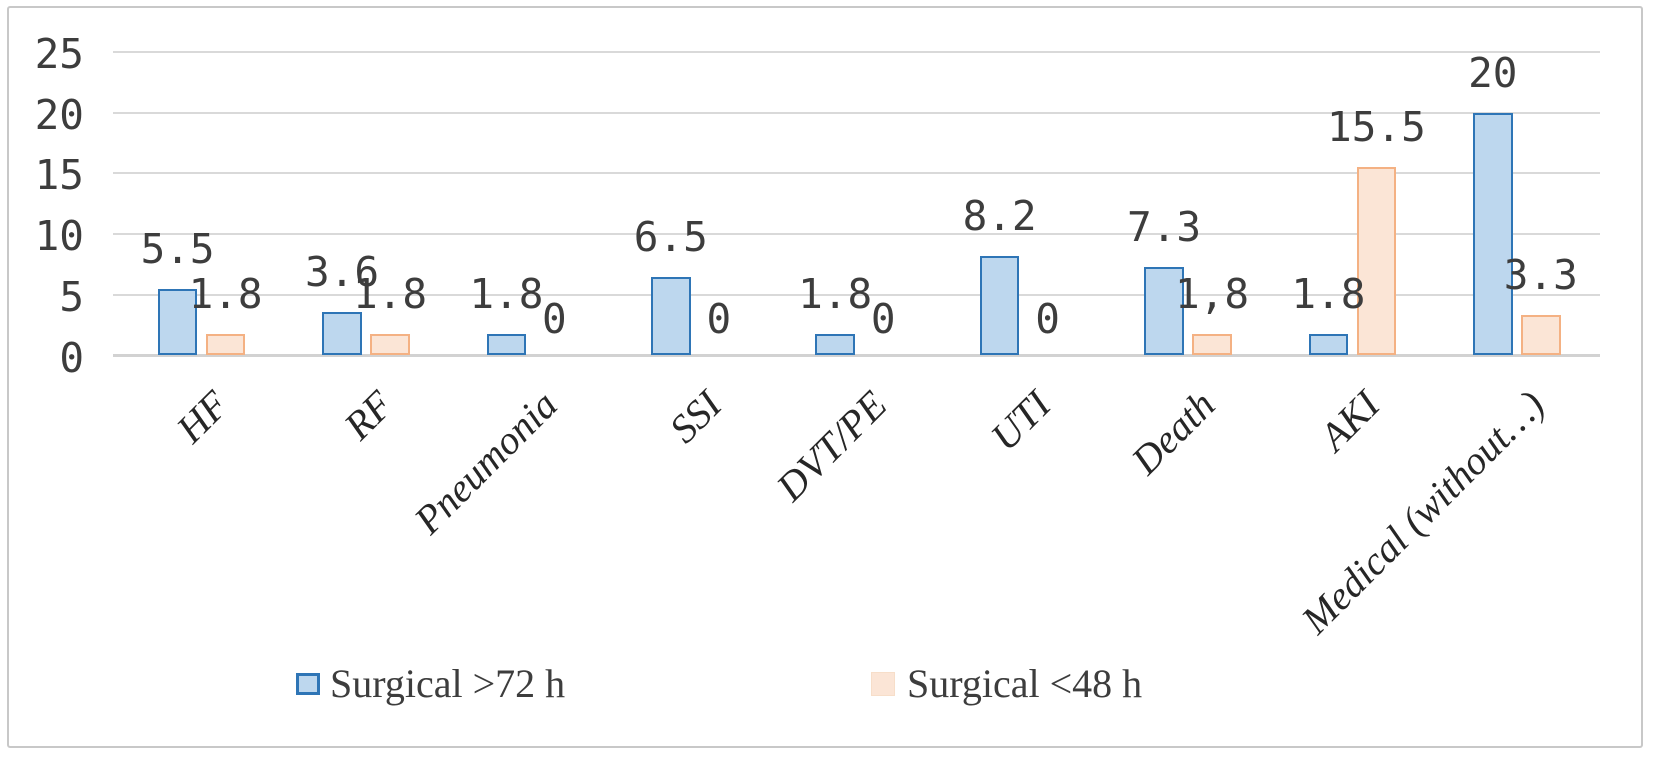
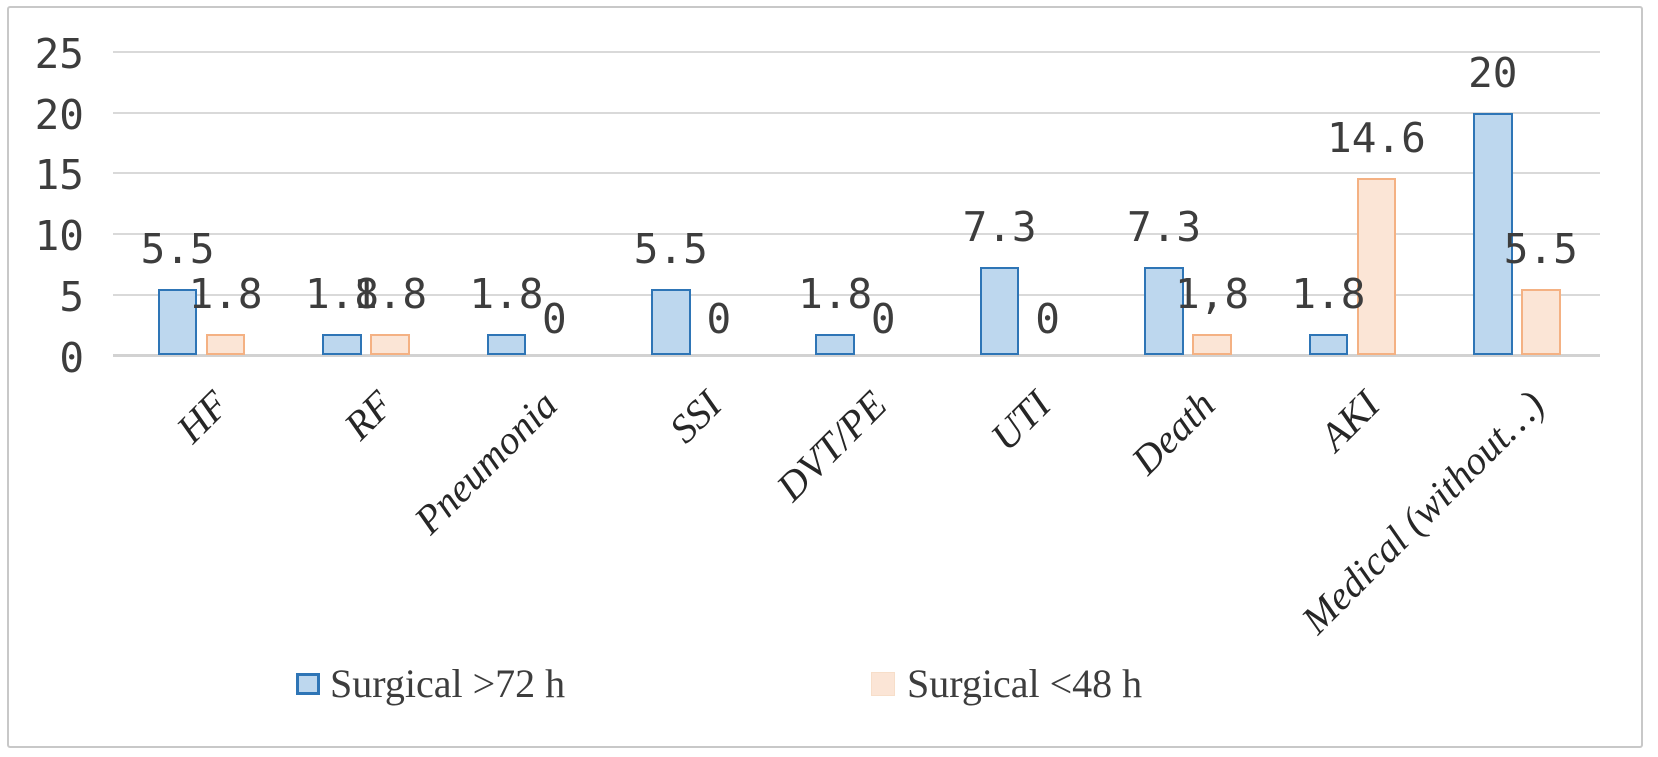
Surgical >72 h/RF: 3.6 -> 1.8
Surgical >72 h/SSI: 6.5 -> 5.5
Surgical >72 h/UTI: 8.2 -> 7.3
Surgical <48 h/AKI: 15.5 -> 14.6
Surgical <48 h/Medical (without…): 3.3 -> 5.5
